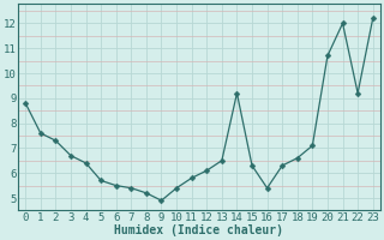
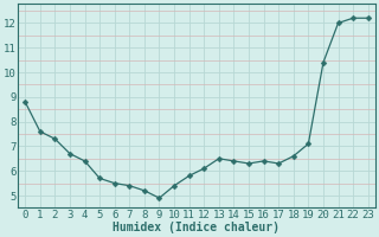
14: 9.2 -> 6.4
16: 5.4 -> 6.4
20: 10.7 -> 10.4
22: 9.2 -> 12.2
